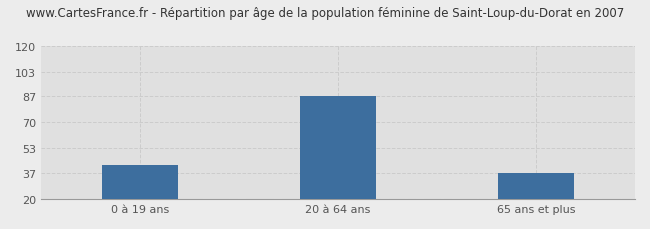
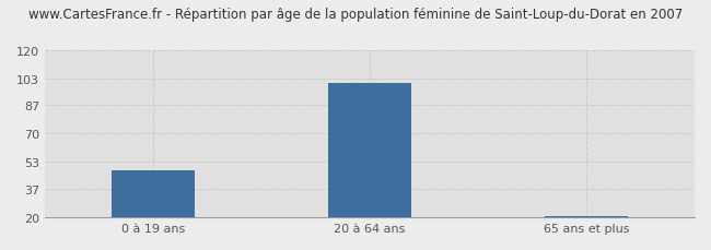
0 à 19 ans: 42 -> 48
20 à 64 ans: 87 -> 100
65 ans et plus: 37 -> 21
